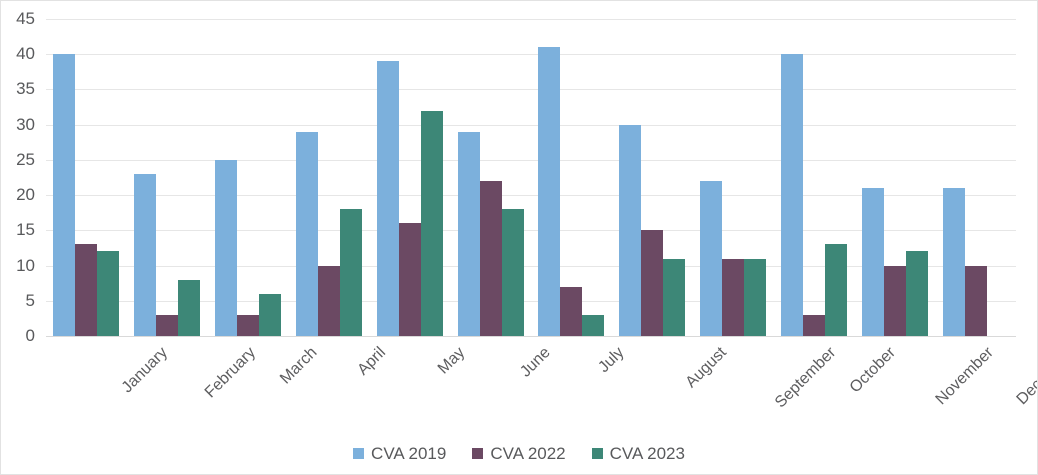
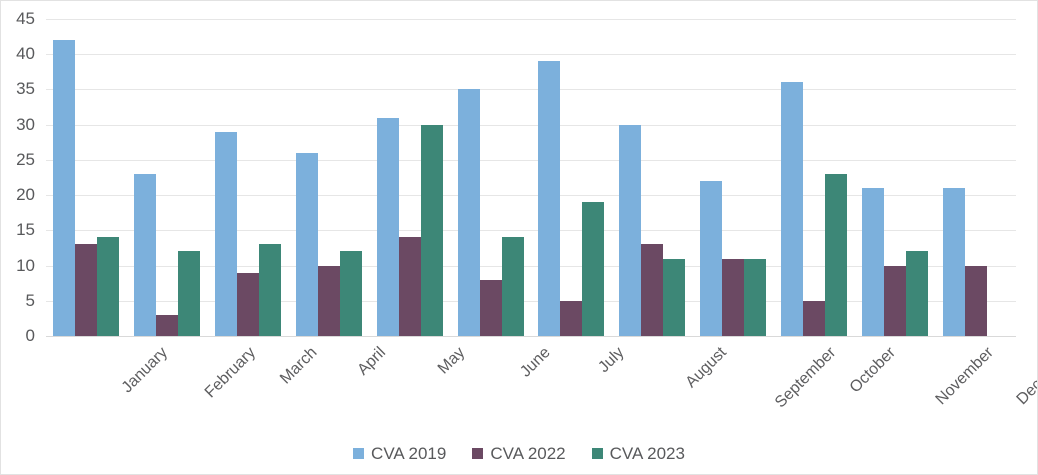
CVA 2019/January: 40 -> 42
CVA 2023/January: 12 -> 14
CVA 2023/February: 8 -> 12
CVA 2019/March: 25 -> 29
CVA 2022/March: 3 -> 9
CVA 2023/March: 6 -> 13
CVA 2019/April: 29 -> 26
CVA 2023/April: 18 -> 12
CVA 2019/May: 39 -> 31
CVA 2022/May: 16 -> 14
CVA 2023/May: 32 -> 30
CVA 2019/June: 29 -> 35
CVA 2022/June: 22 -> 8
CVA 2023/June: 18 -> 14
CVA 2019/July: 41 -> 39
CVA 2022/July: 7 -> 5
CVA 2023/July: 3 -> 19
CVA 2022/August: 15 -> 13
CVA 2019/October: 40 -> 36
CVA 2022/October: 3 -> 5
CVA 2023/October: 13 -> 23
